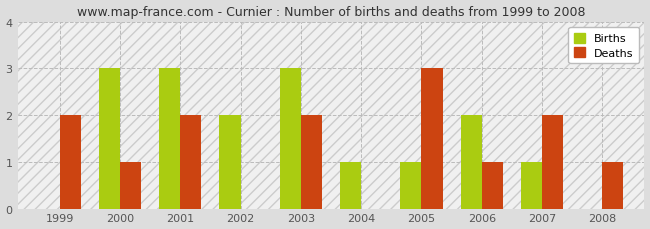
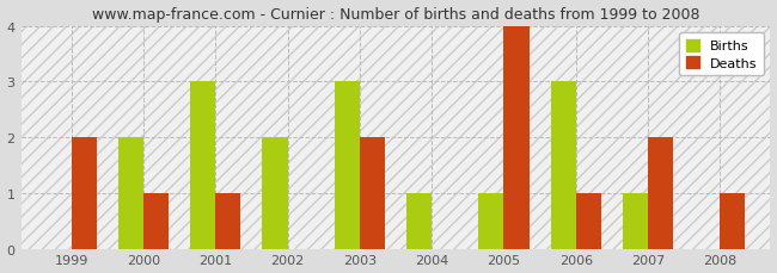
Births/2000: 3 -> 2
Deaths/2001: 2 -> 1
Deaths/2005: 3 -> 4
Births/2006: 2 -> 3
